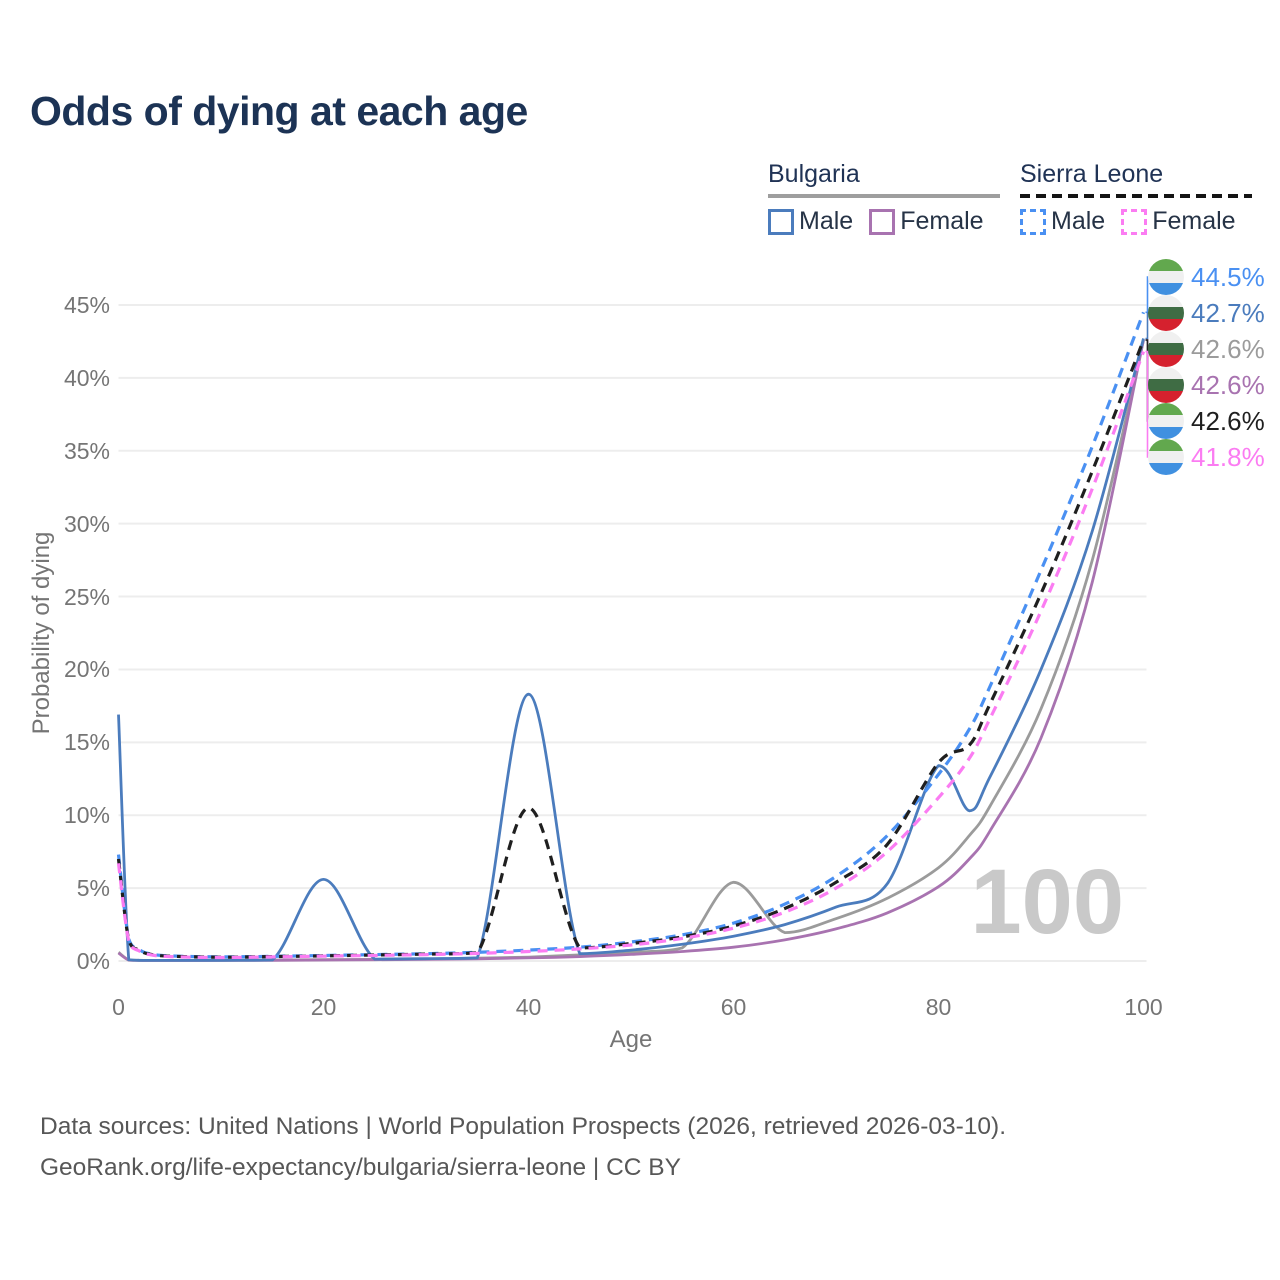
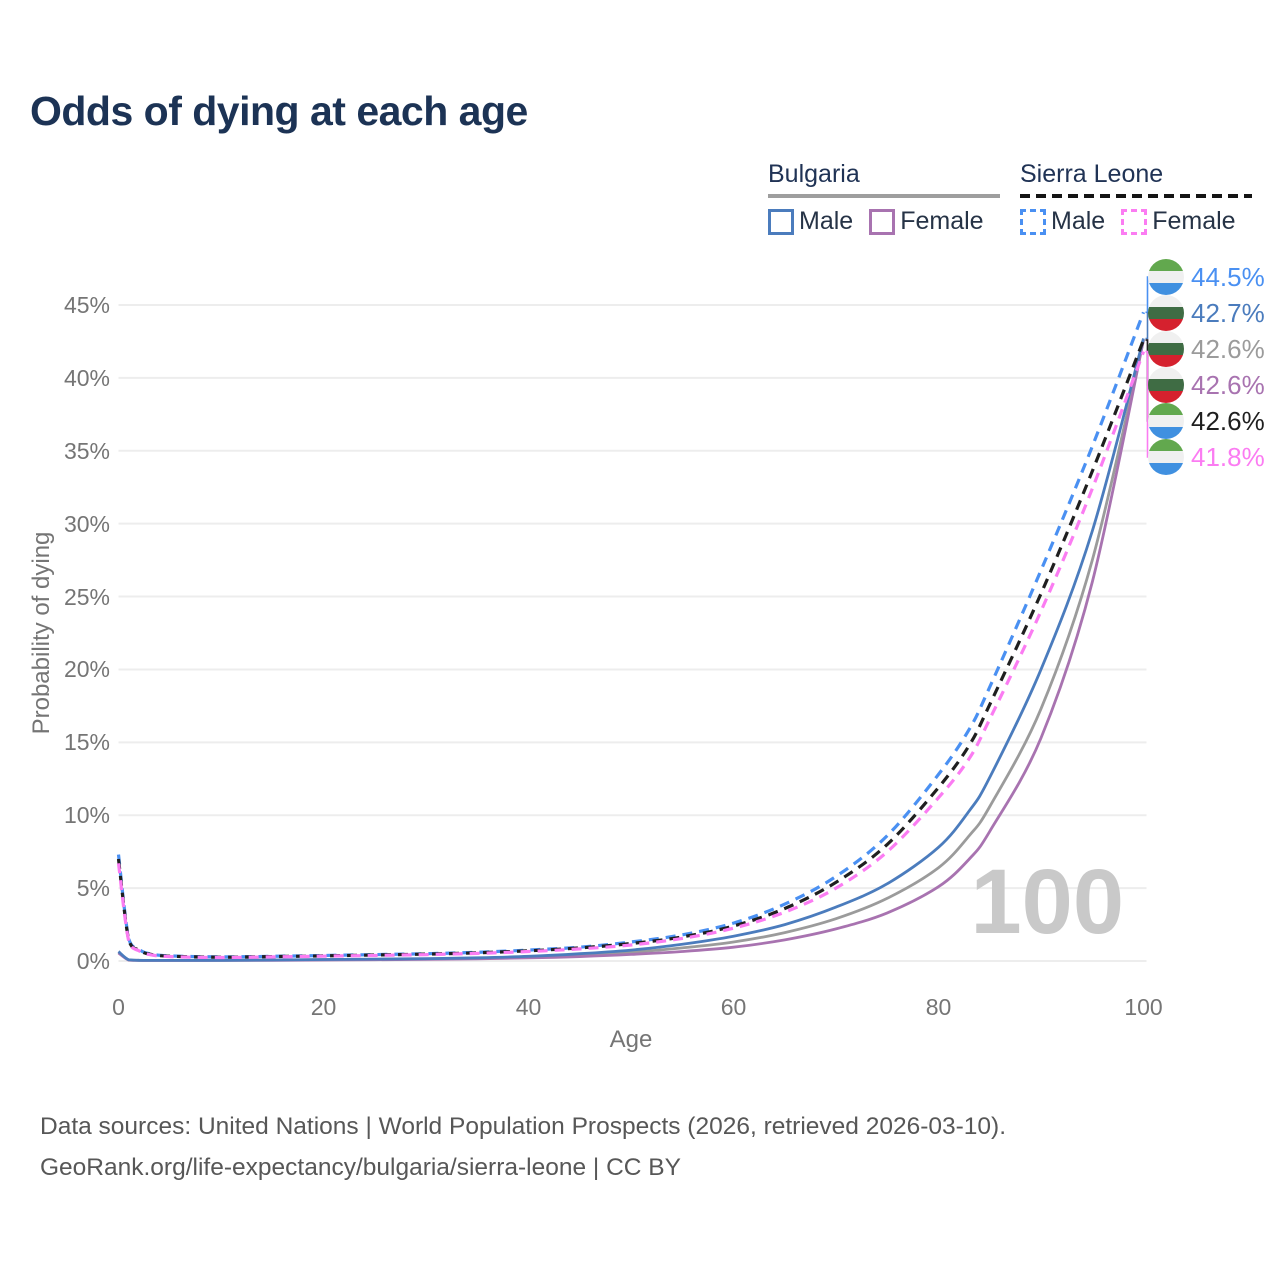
Bulgaria Male/0: 16.9% -> 0.7%
Bulgaria Male/20: 5.6% -> 0.1%
Bulgaria Male/40: 18.3% -> 0.3%
Sierra Leone/40: 10.5% -> 0.7%
Bulgaria/60: 5.4% -> 1.3%
Bulgaria Male/80: 13.4% -> 7.8%
Sierra Leone/80: 13.6% -> 11.9%
